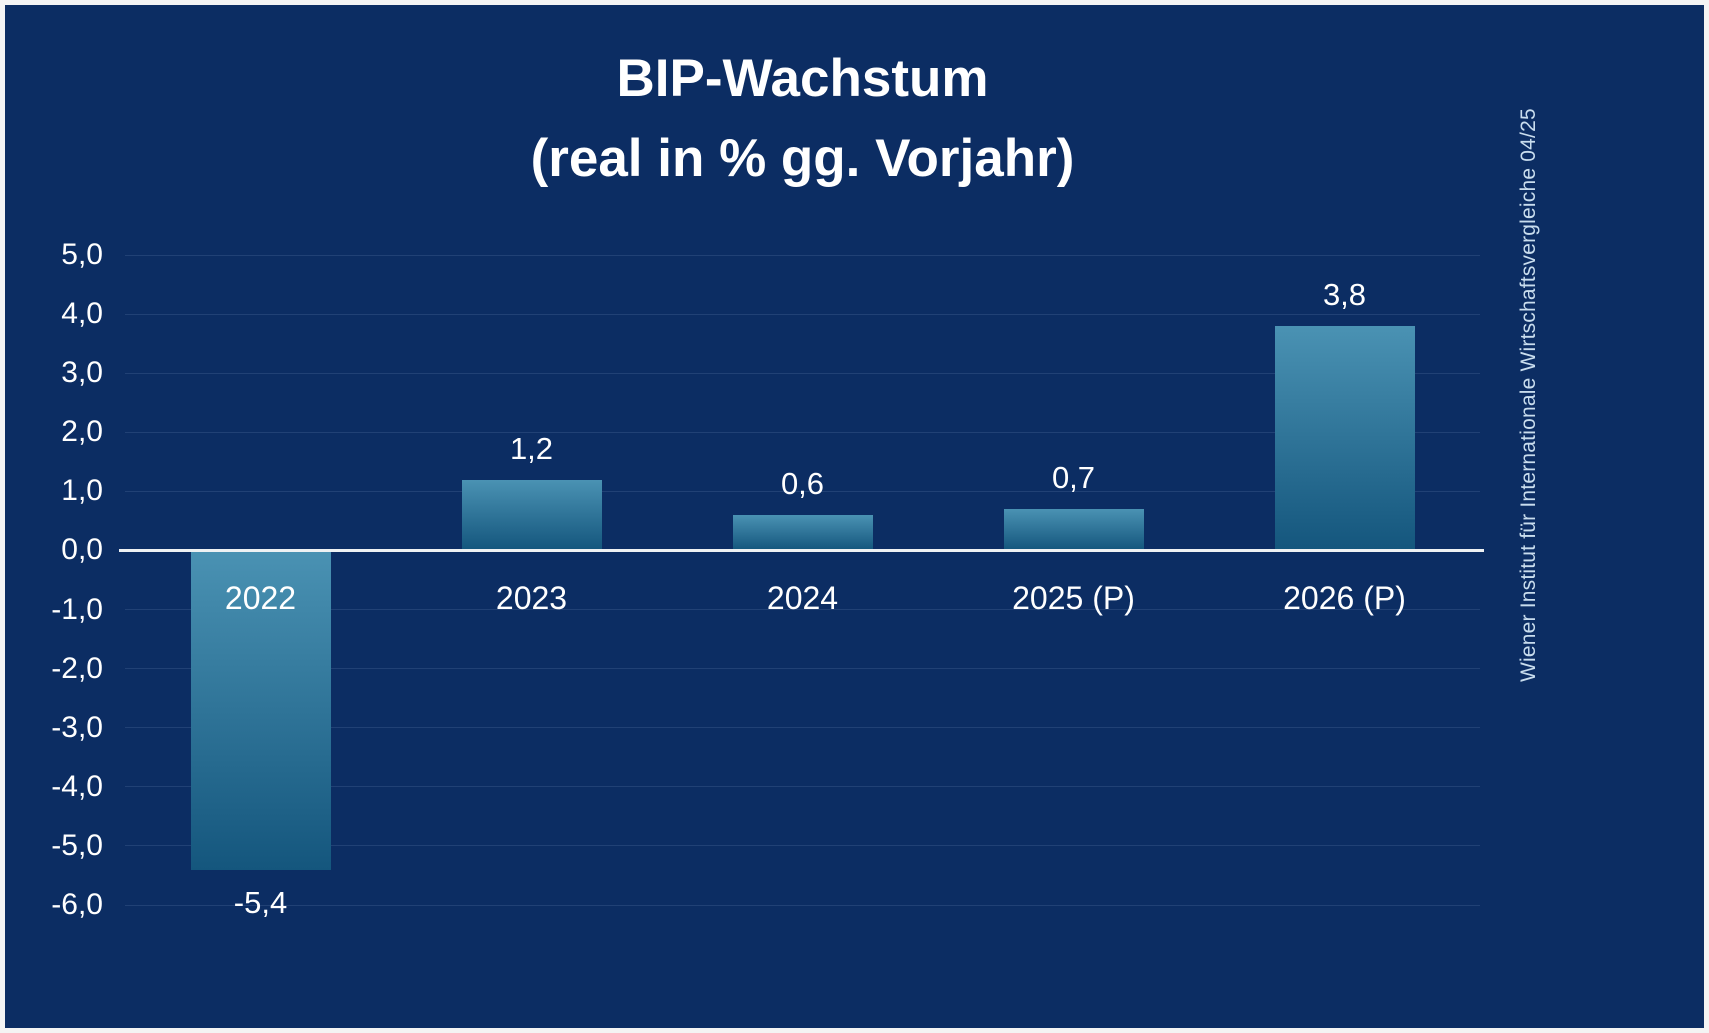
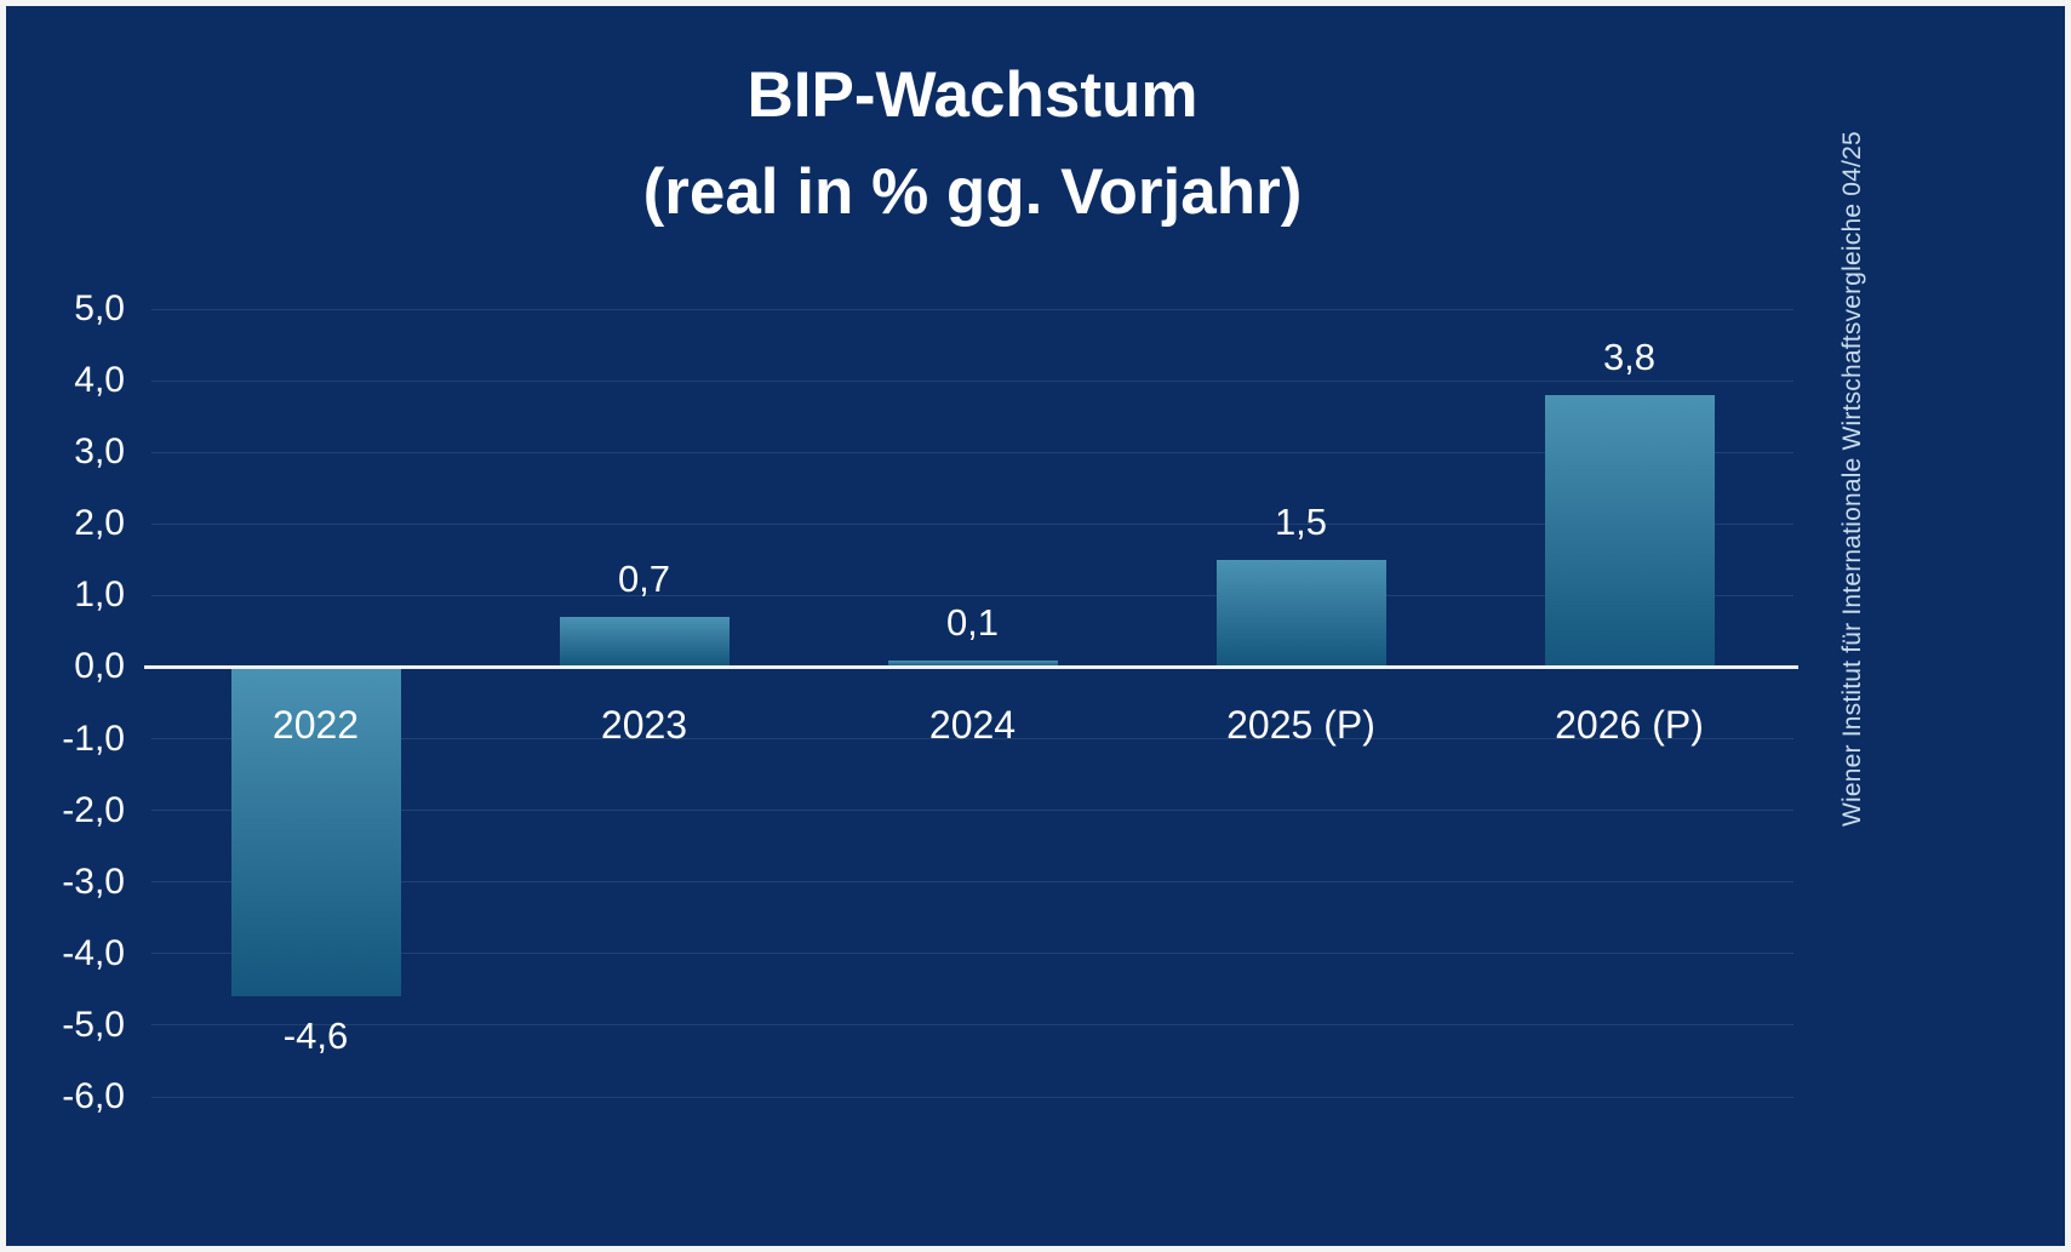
2022: -5,4 -> -4,6
2023: 1,2 -> 0,7
2024: 0,6 -> 0,1
2025 (P): 0,7 -> 1,5
